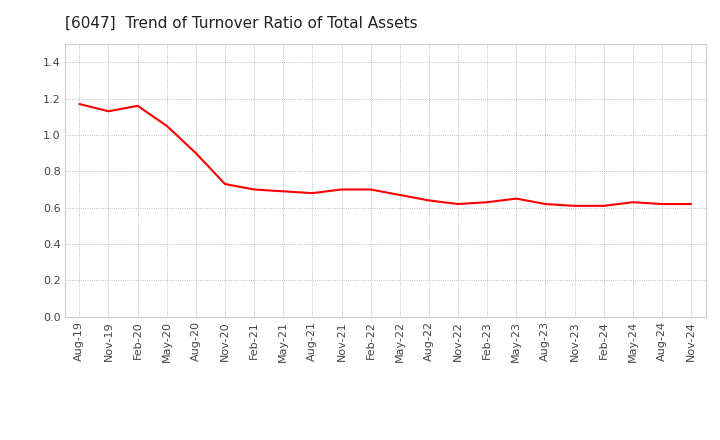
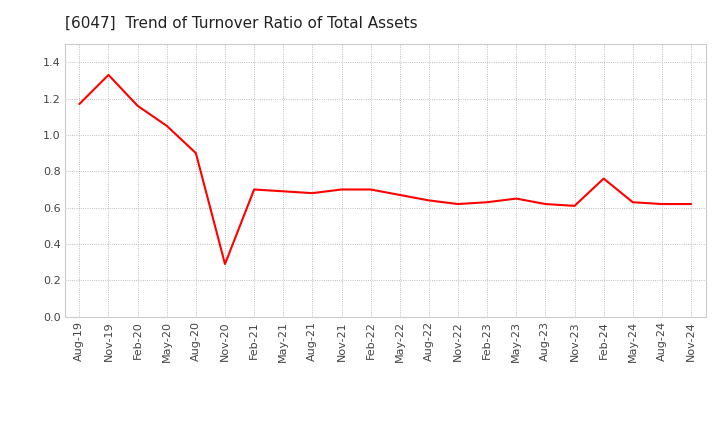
Nov-19: 1.13 -> 1.33
Nov-20: 0.73 -> 0.29
Feb-24: 0.61 -> 0.76
